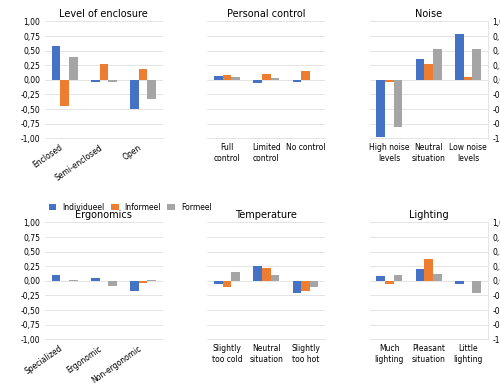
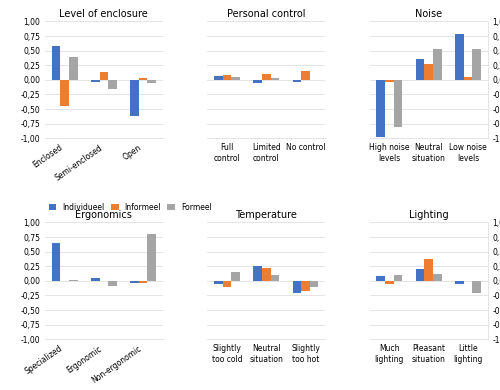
Level of enclosure/Informeel/Semi-enclosed: 0,28 -> 0,14
Level of enclosure/Formeel/Semi-enclosed: -0,04 -> -0,16
Level of enclosure/Individueel/Open: -0,50 -> -0,62
Level of enclosure/Informeel/Open: 0,18 -> 0,04
Level of enclosure/Formeel/Open: -0,33 -> -0,06
Ergonomics/Individueel/Specialized: 0,10 -> 0,64
Ergonomics/Individueel/Non-ergonomic: -0,18 -> -0,04
Ergonomics/Formeel/Non-ergonomic: 0,02 -> 0,80
